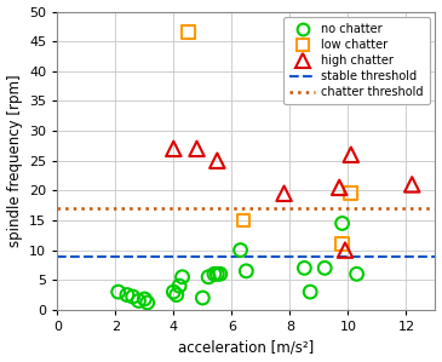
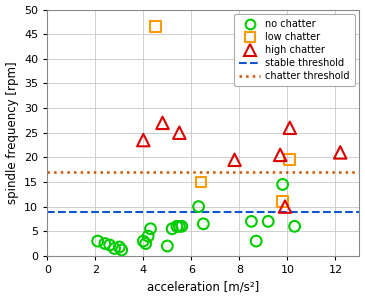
high chatter/4: 27.0 -> 23.5
